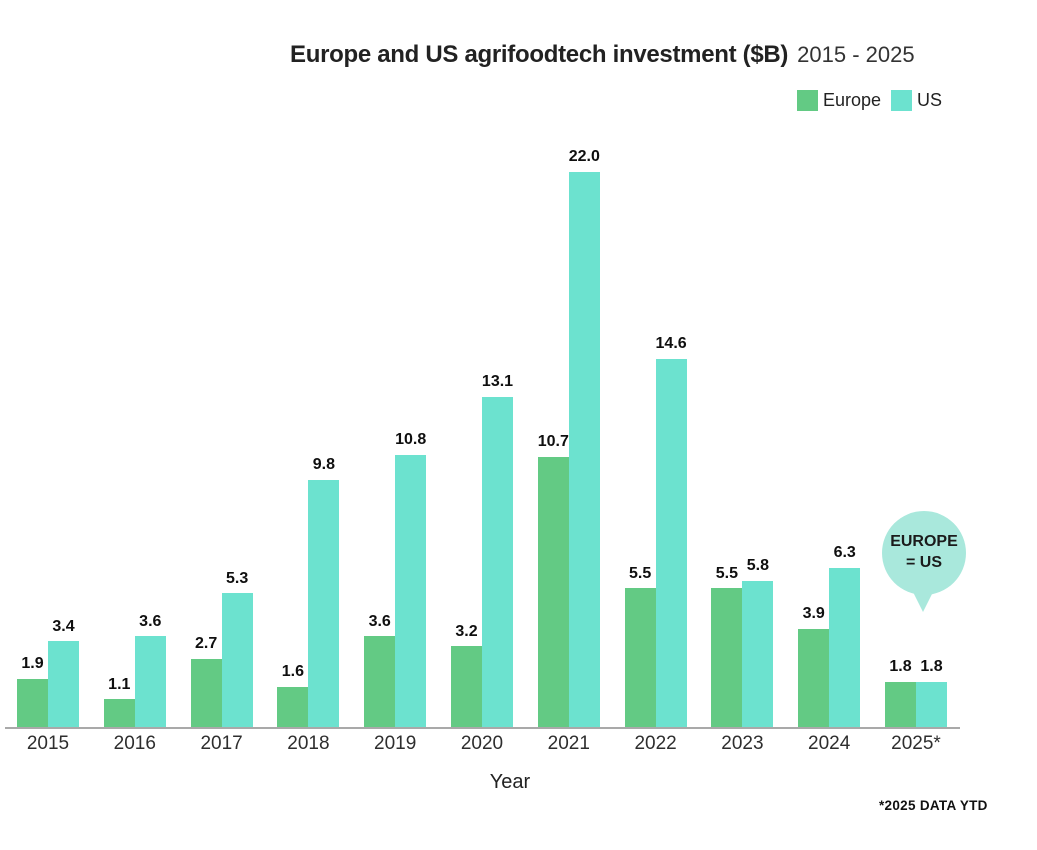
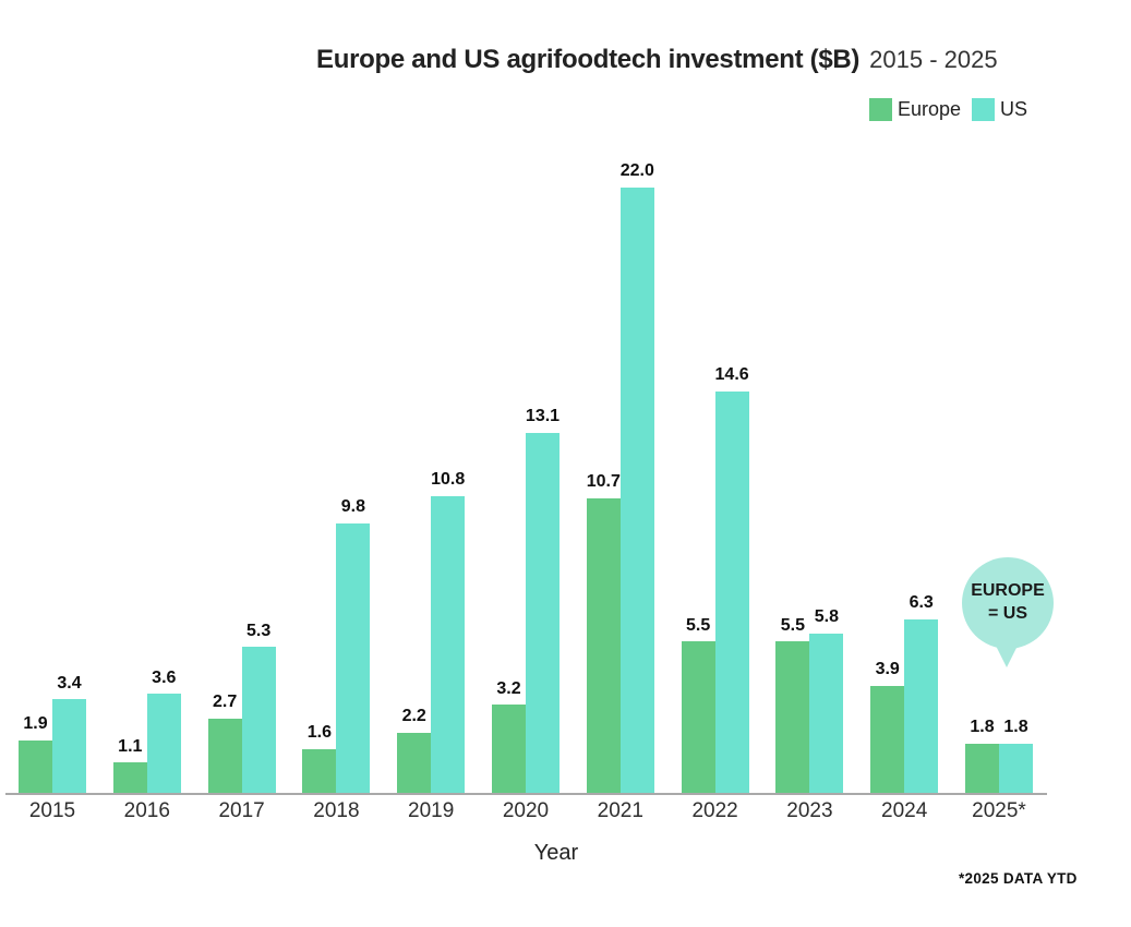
Europe/2019: 3.6 -> 2.2
